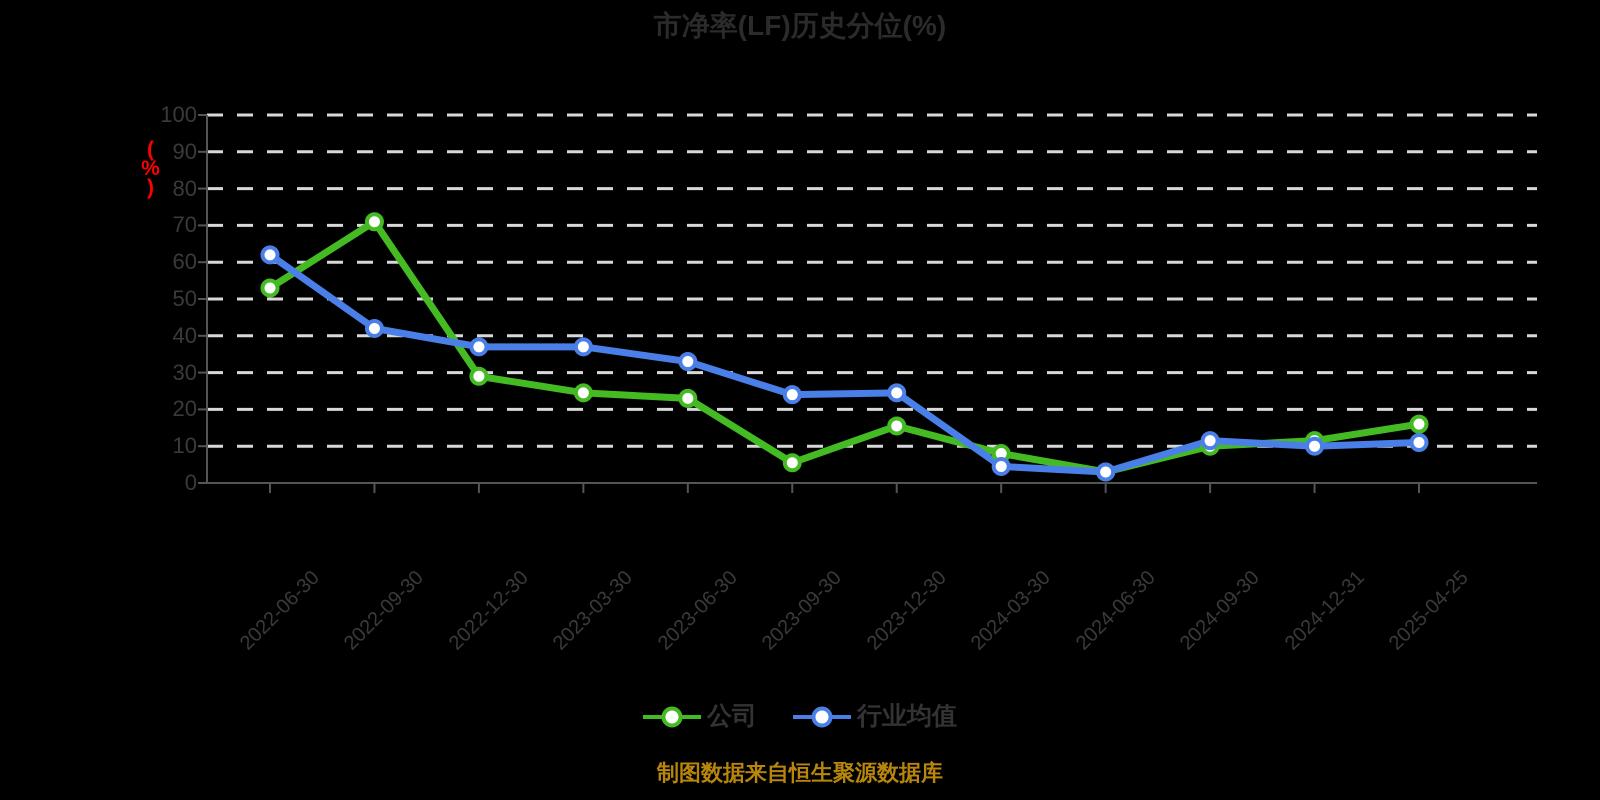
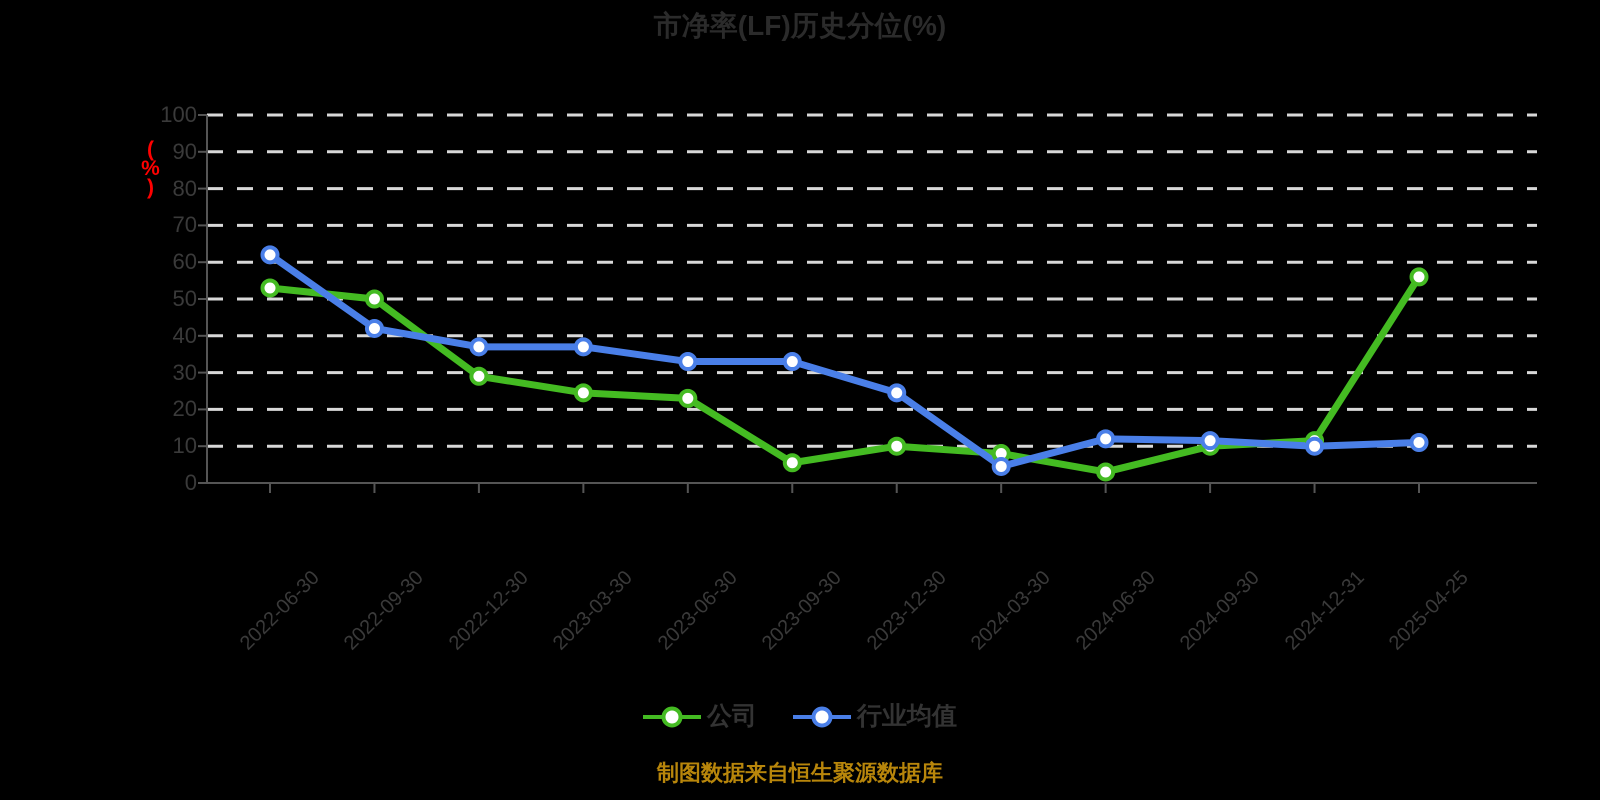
公司/2022-09-30: 71 -> 50
行业均值/2023-09-30: 24 -> 33
公司/2023-12-30: 16 -> 10
行业均值/2024-06-30: 3 -> 12
公司/2025-04-25: 16 -> 56
